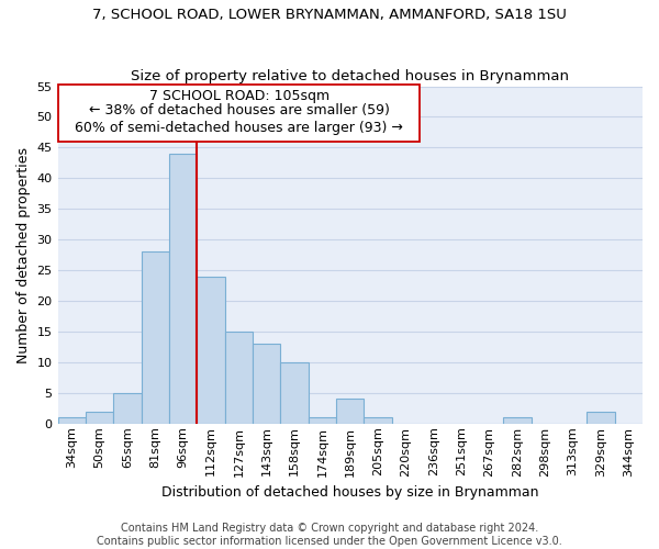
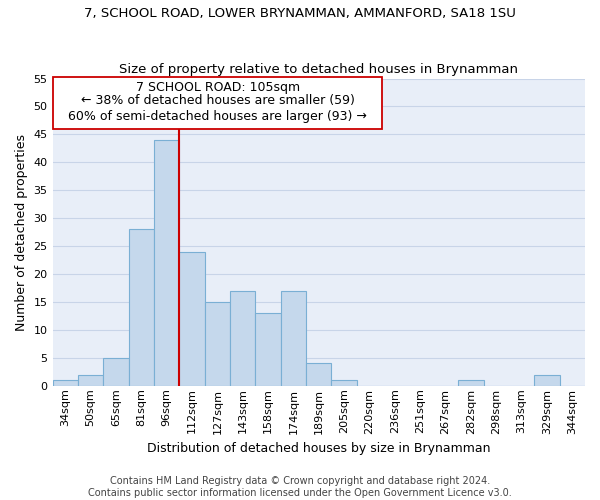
143sqm: 13 -> 17
158sqm: 10 -> 13
174sqm: 1 -> 17
